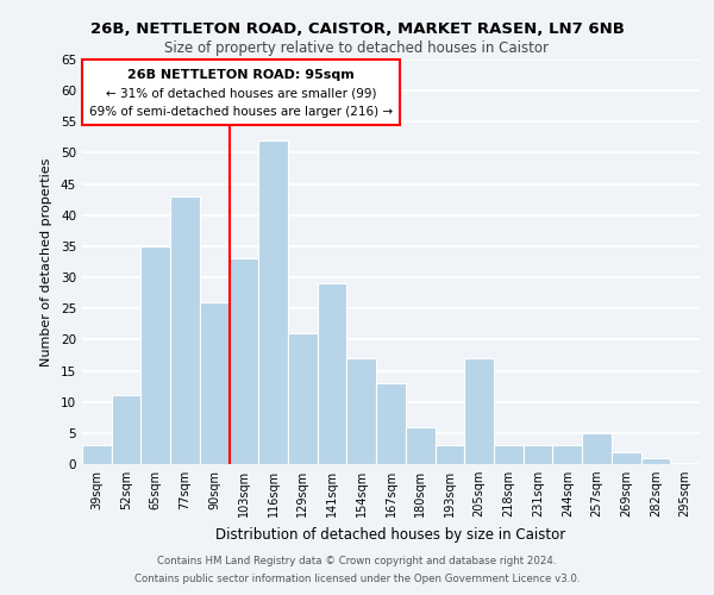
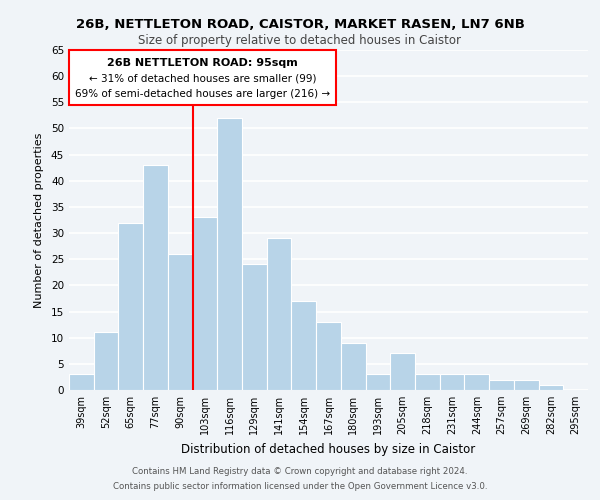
65sqm: 35 -> 32
129sqm: 21 -> 24
180sqm: 6 -> 9
205sqm: 17 -> 7
257sqm: 5 -> 2
